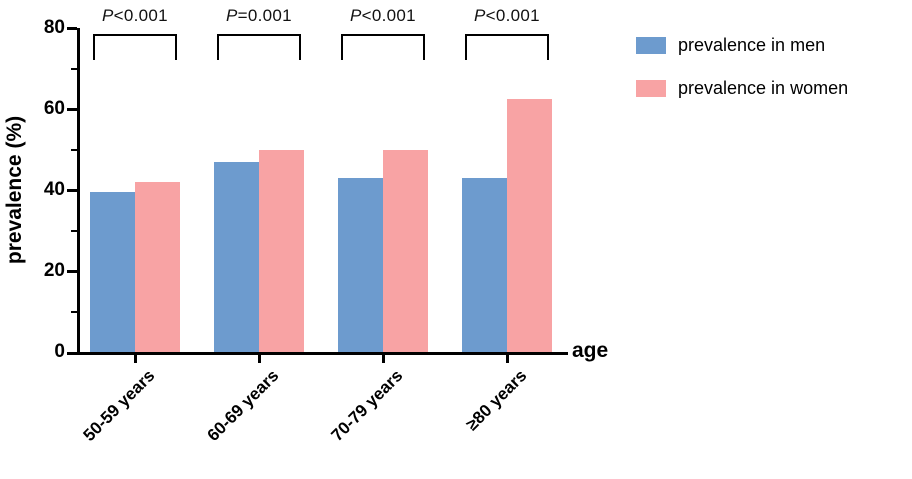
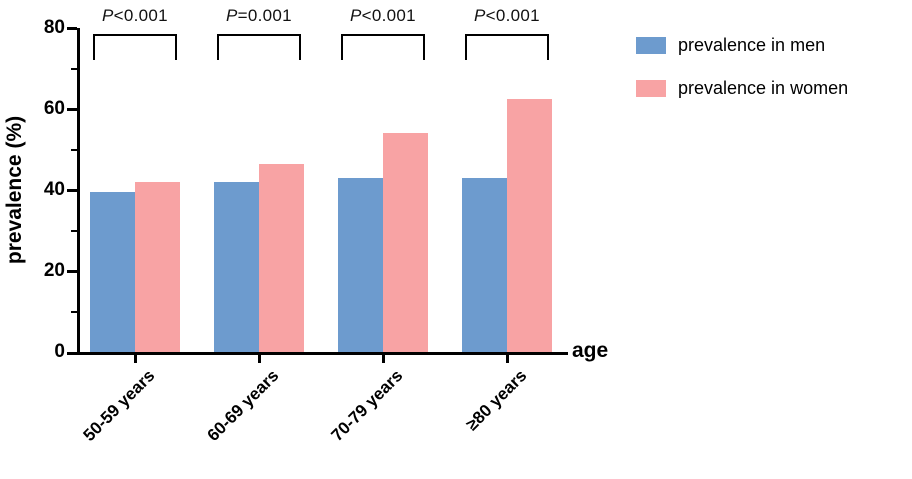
prevalence in men/60-69 years: 47 -> 42
prevalence in women/60-69 years: 50 -> 46
prevalence in women/70-79 years: 50 -> 54
